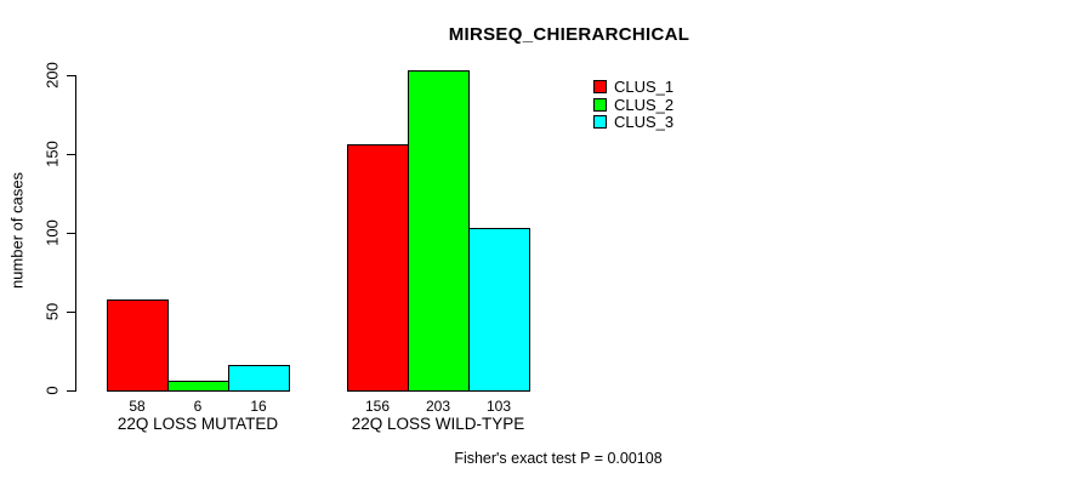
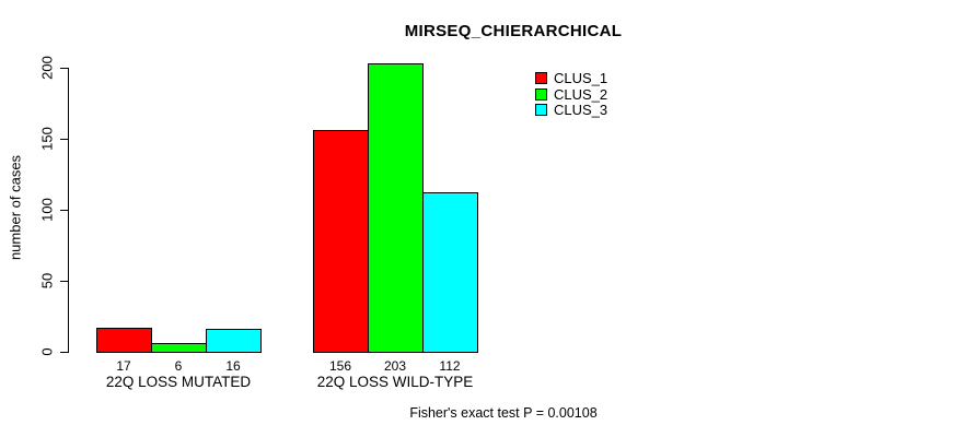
CLUS_1/22Q LOSS MUTATED: 58 -> 17
CLUS_3/22Q LOSS WILD-TYPE: 103 -> 112
